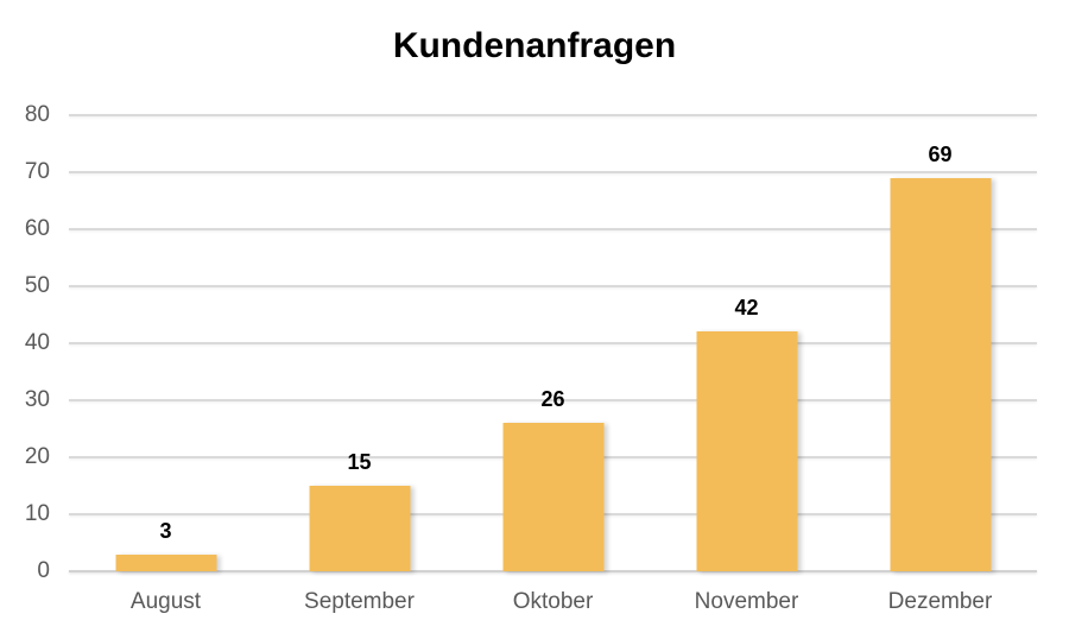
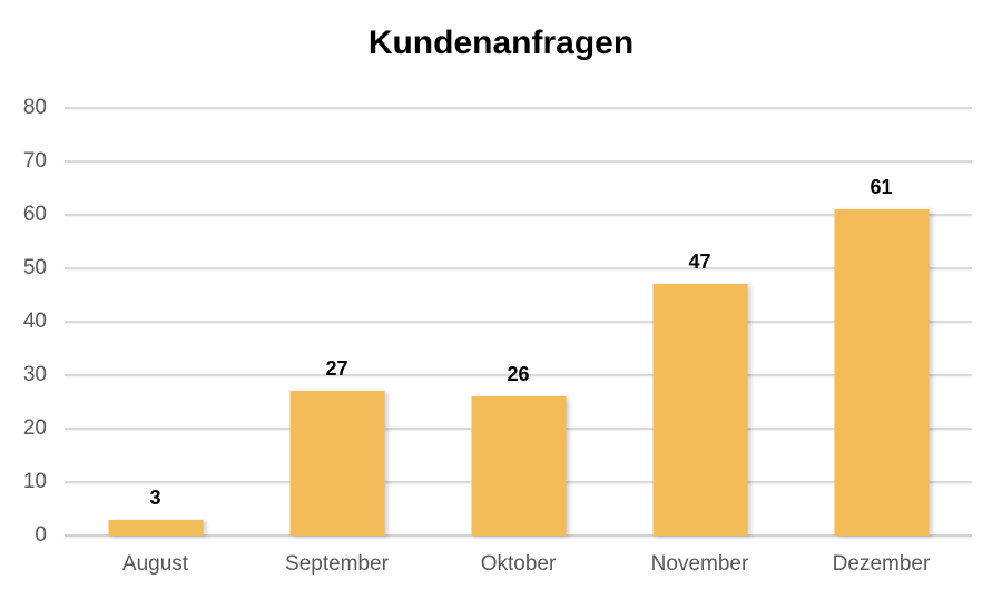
September: 15 -> 27
November: 42 -> 47
Dezember: 69 -> 61
